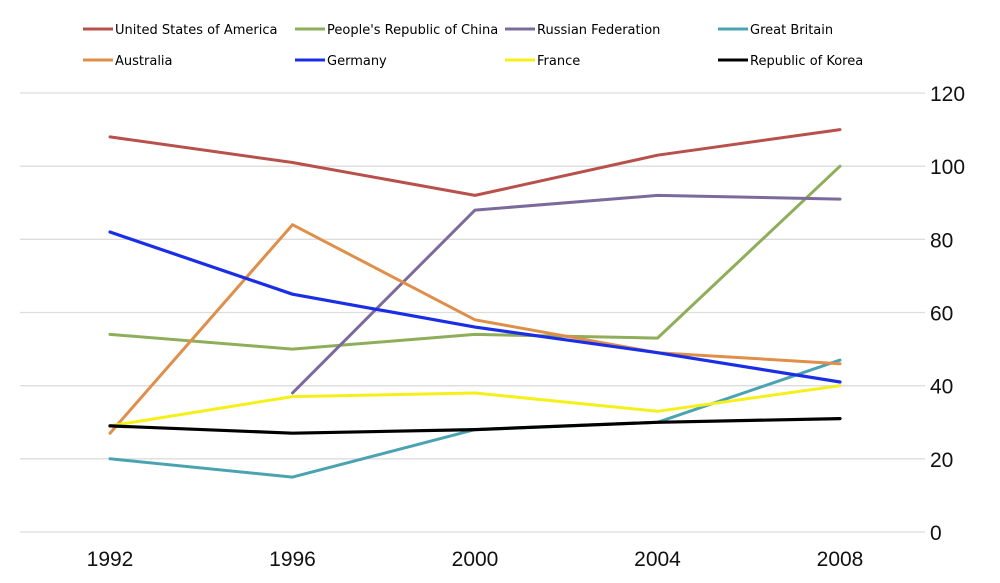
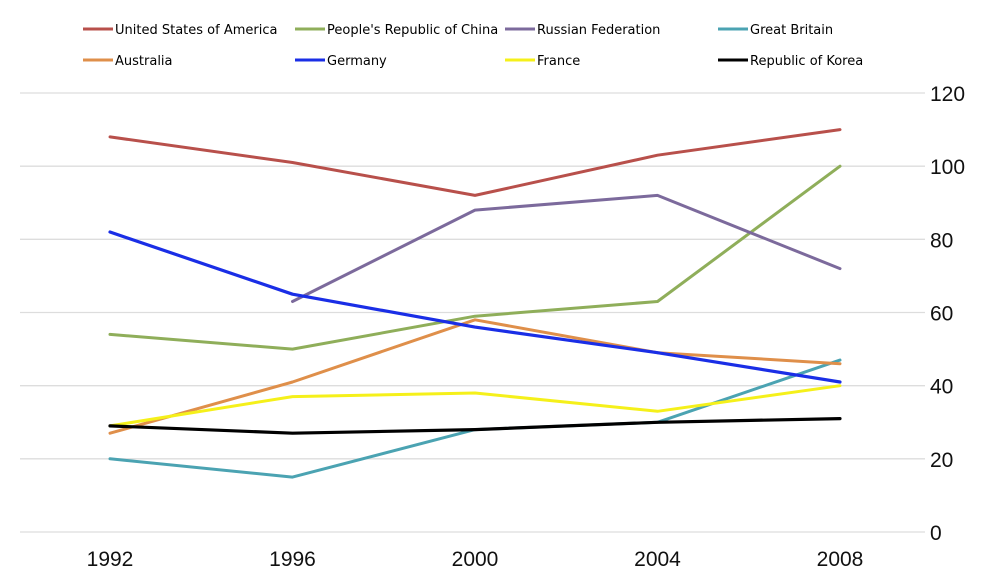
Russian Federation/1996: 38 -> 63
Australia/1996: 84 -> 41
People's Republic of China/2000: 54 -> 59
People's Republic of China/2004: 53 -> 63
Russian Federation/2008: 91 -> 72
